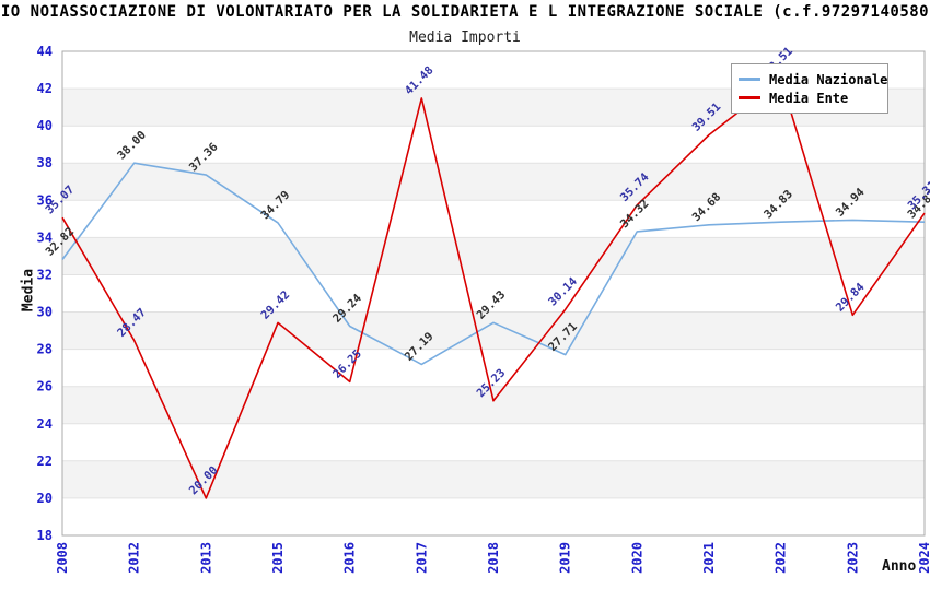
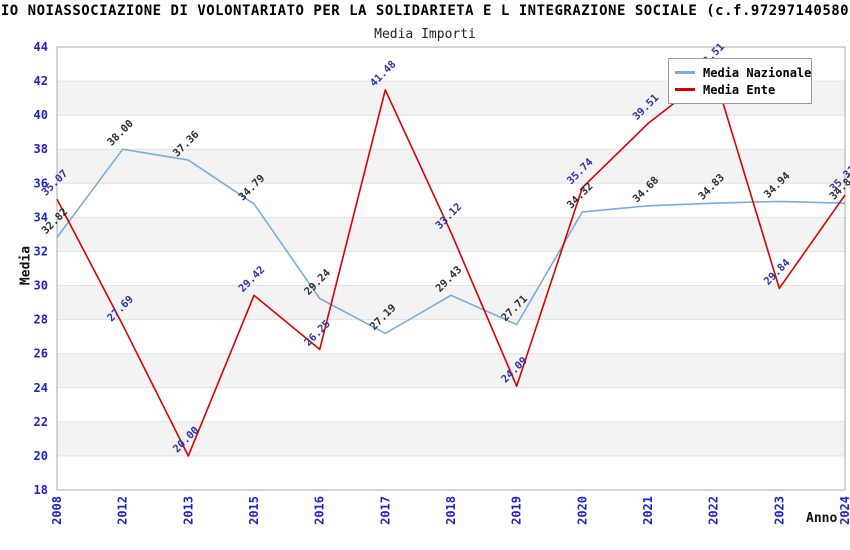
Media Ente/2012: 28.47 -> 27.69
Media Ente/2018: 25.23 -> 33.12
Media Ente/2019: 30.14 -> 24.09
